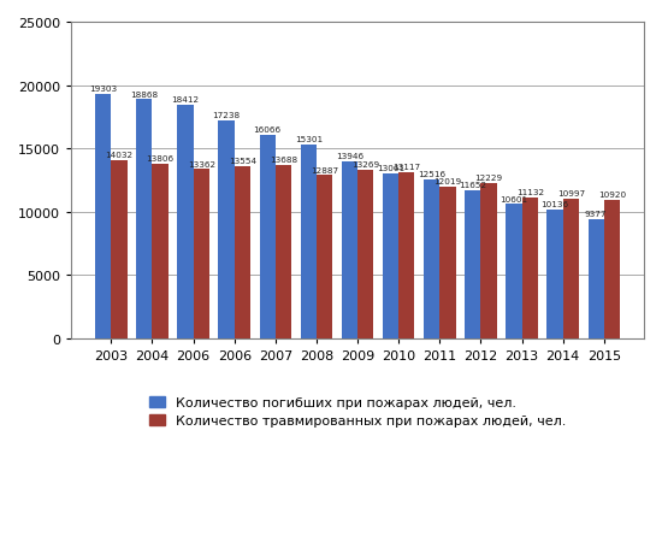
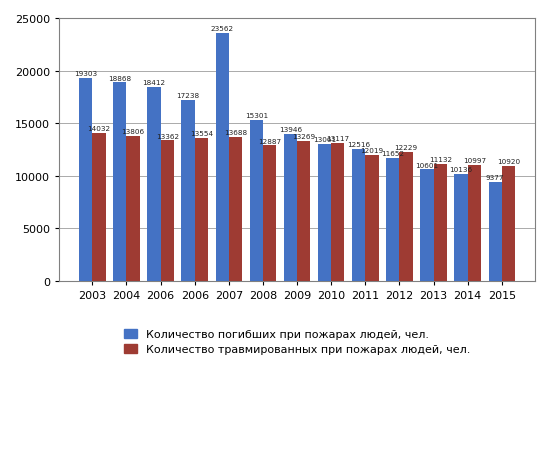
Количество погибших при пожарах людей, чел./2007: 16066 -> 23562
